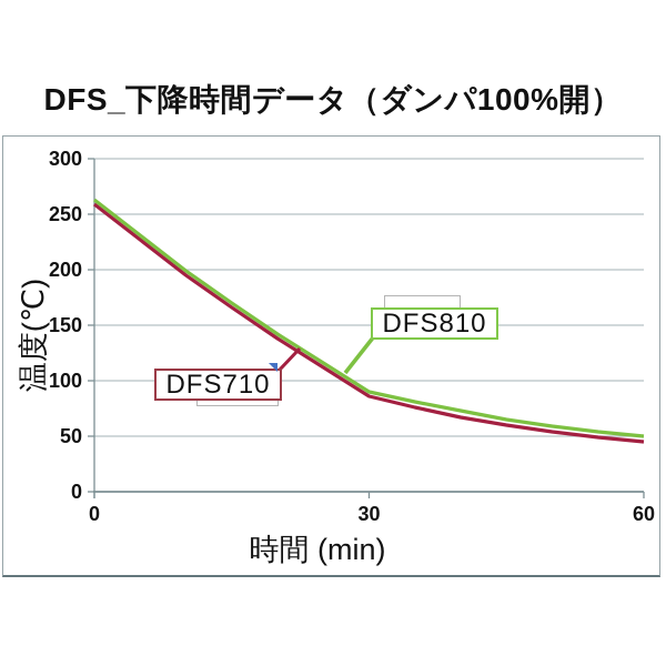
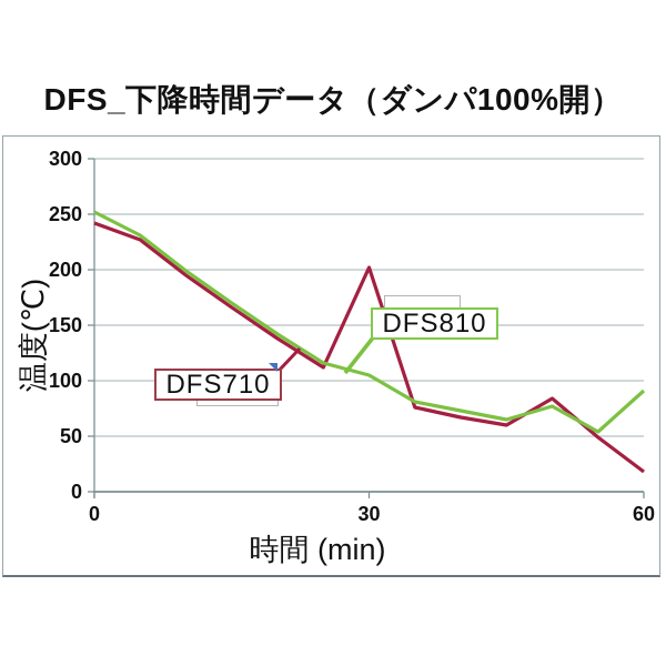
DFS810/0: 263 -> 252
DFS710/0: 259 -> 242
DFS810/30: 90 -> 105
DFS710/30: 86 -> 202
DFS810/50: 59 -> 77
DFS710/50: 54 -> 84
DFS810/60: 50 -> 91
DFS710/60: 45 -> 18
